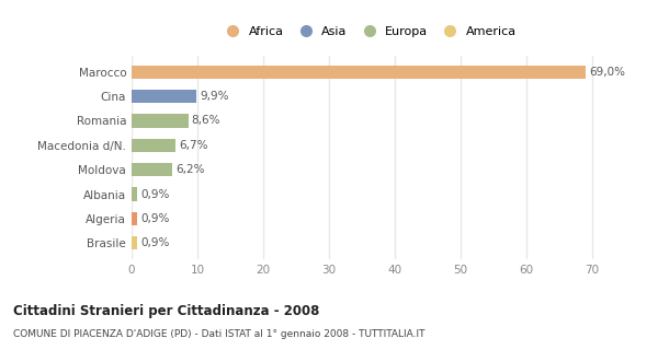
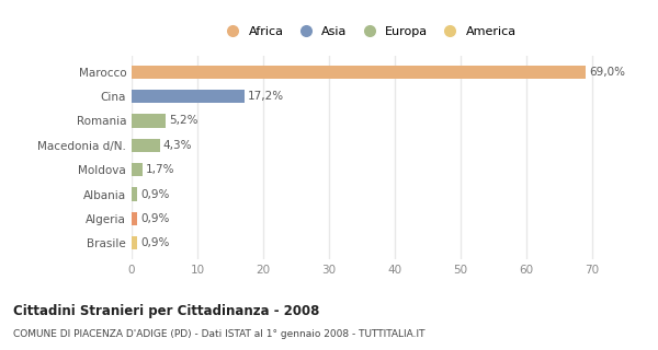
Cina: 9,9% -> 17,2%
Romania: 8,6% -> 5,2%
Macedonia d/N.: 6,7% -> 4,3%
Moldova: 6,2% -> 1,7%
